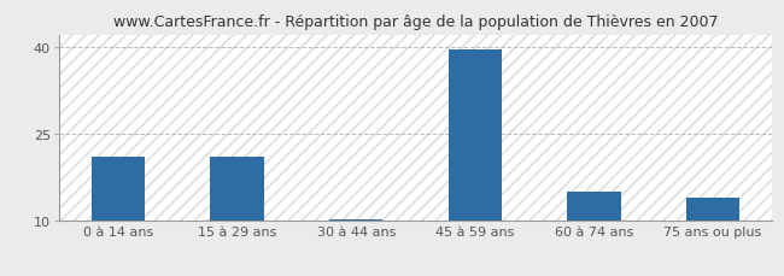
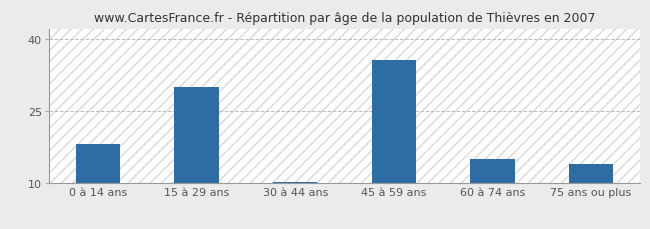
0 à 14 ans: 21.0 -> 18.0
15 à 29 ans: 21.0 -> 30.0
45 à 59 ans: 39.5 -> 35.5
